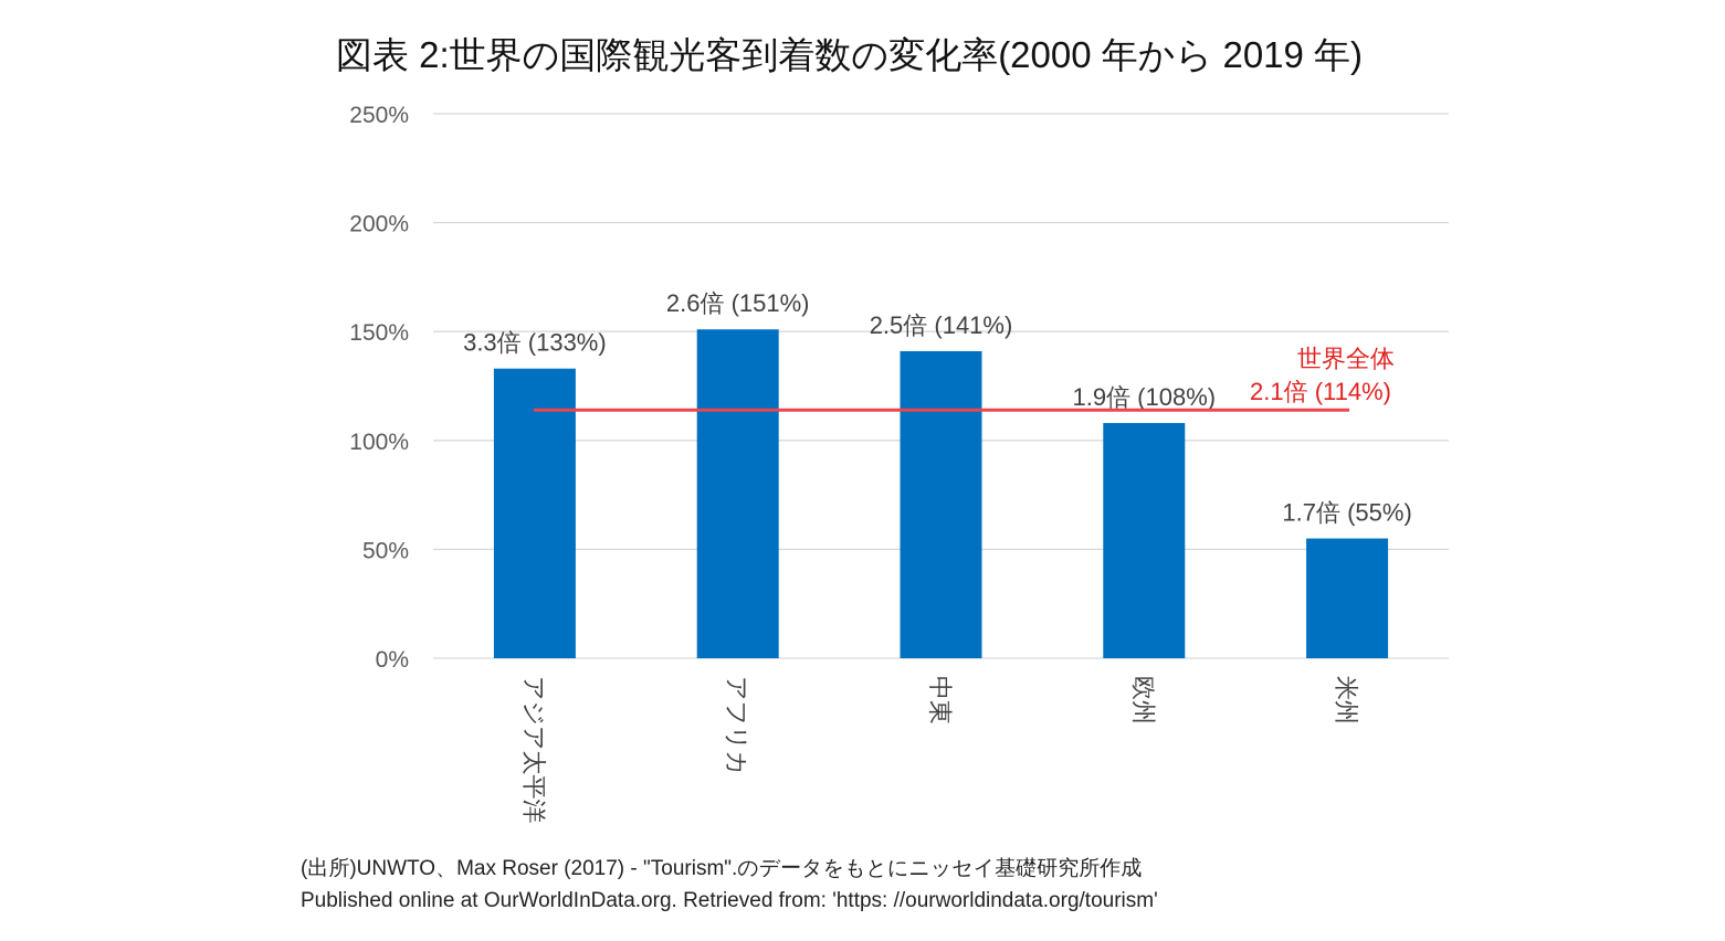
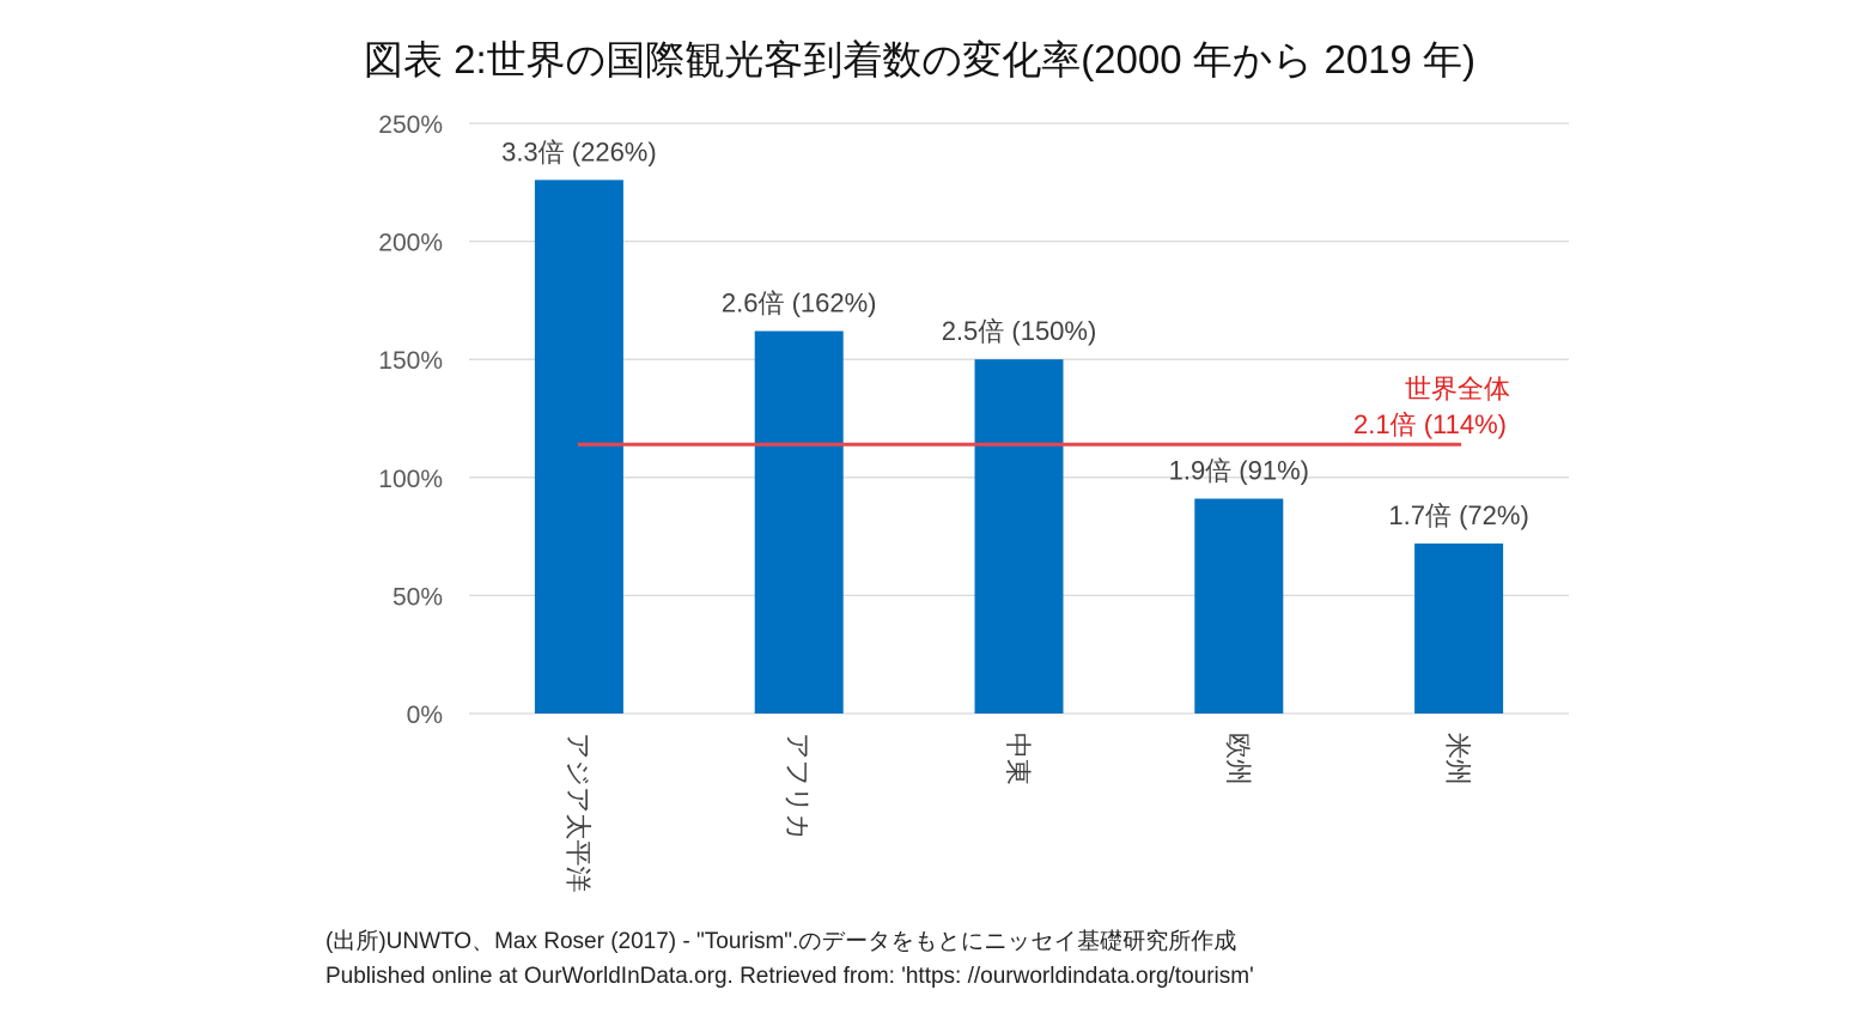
アジア太平洋: 133% -> 226%
アフリカ: 151% -> 162%
中東: 141% -> 150%
欧州: 108% -> 91%
米州: 55% -> 72%
